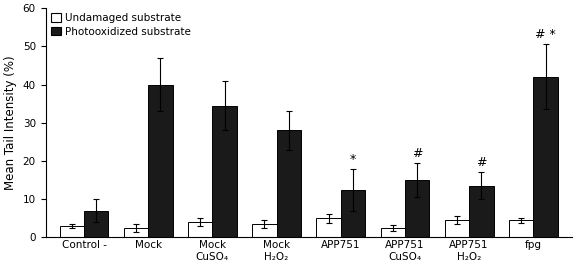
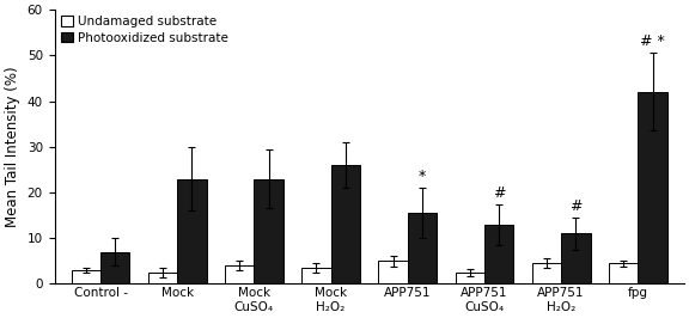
Photooxidized substrate/Mock: 40.0 -> 23.0
Photooxidized substrate/Mock CuSO₄: 34.5 -> 23.0
Photooxidized substrate/Mock H₂O₂: 28.0 -> 26.0
Photooxidized substrate/APP751: 12.5 -> 15.5
Photooxidized substrate/APP751 CuSO₄: 15.0 -> 13.0
Photooxidized substrate/APP751 H₂O₂: 13.5 -> 11.0
